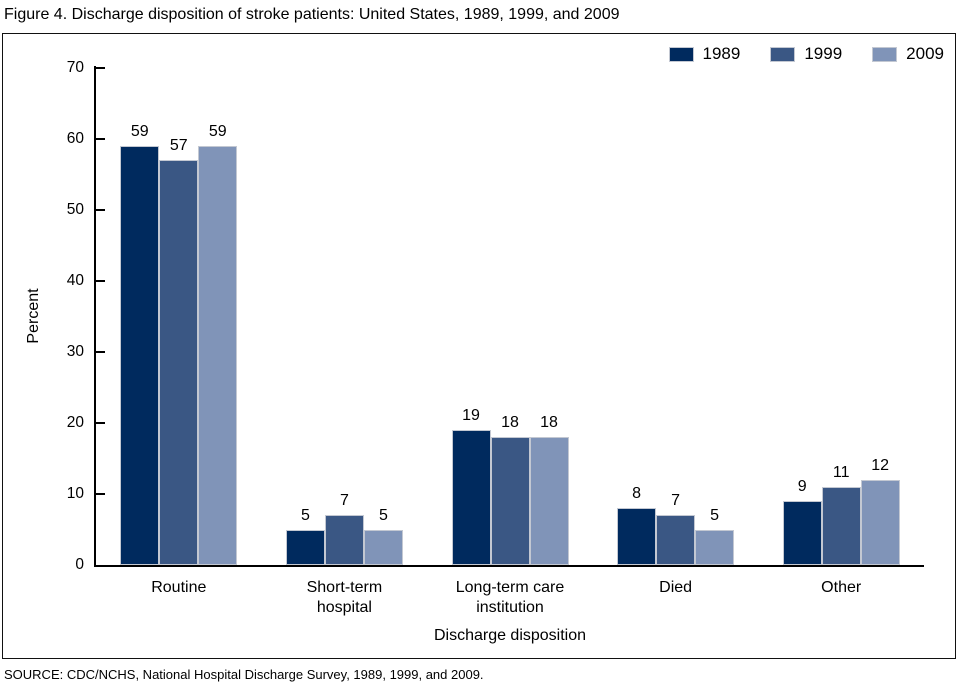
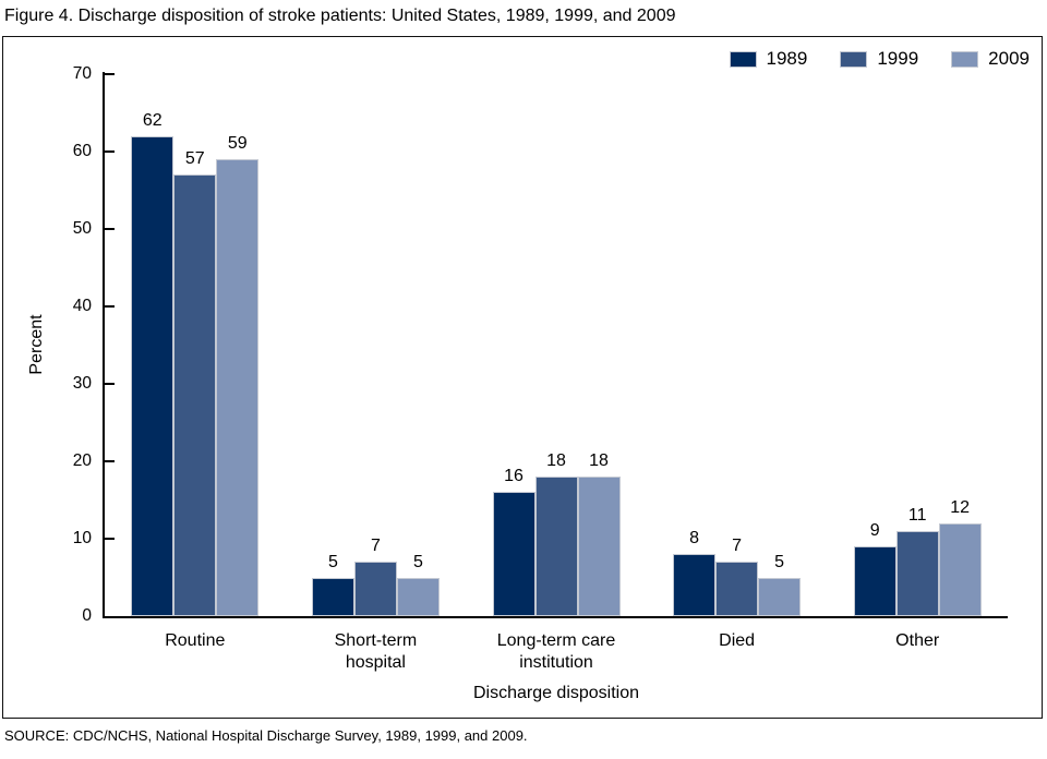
1989/Routine: 59 -> 62
1989/Long-term care institution: 19 -> 16
